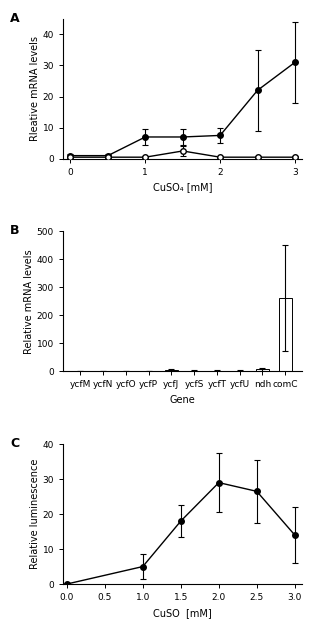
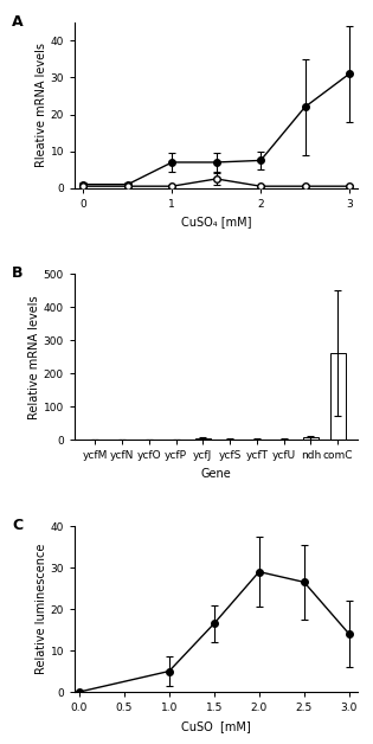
1.5: 18.0 -> 16.5
